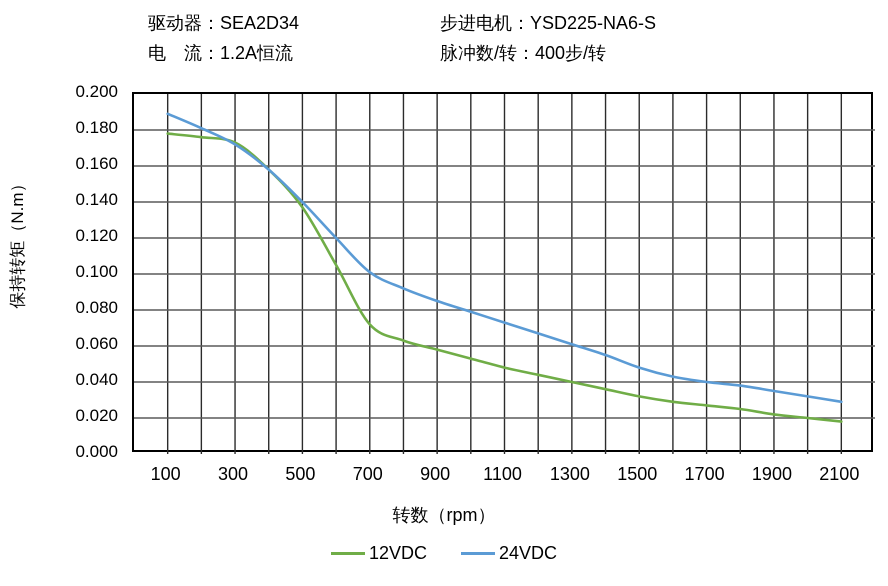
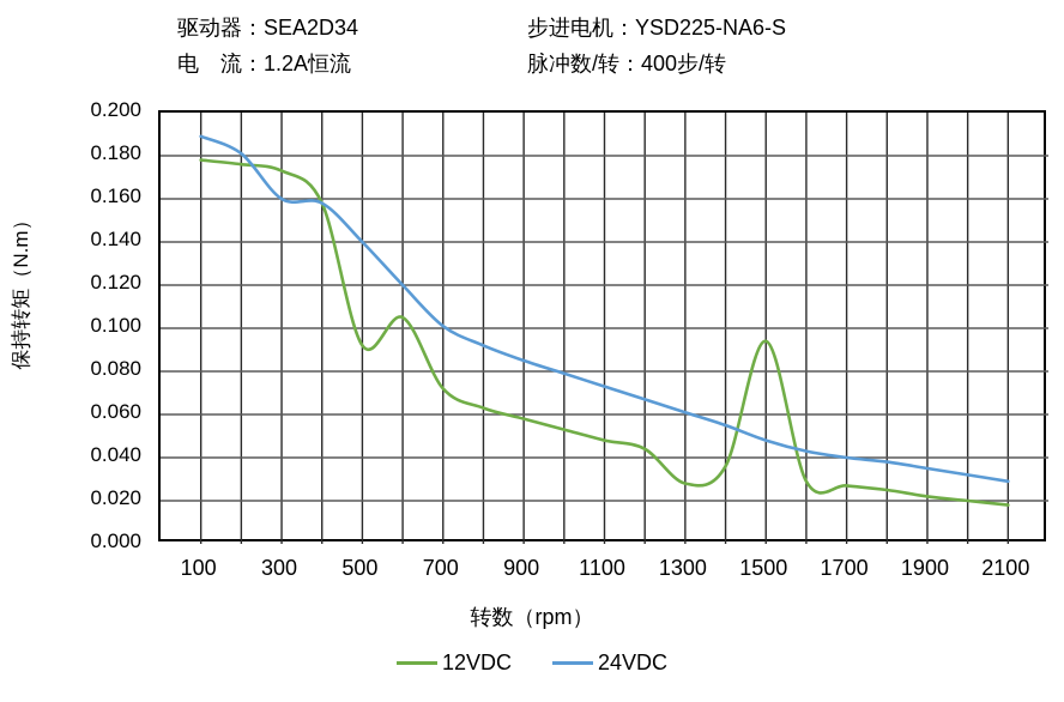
24VDC/300: 0.172 -> 0.160
12VDC/500: 0.137 -> 0.092
12VDC/1300: 0.040 -> 0.028
12VDC/1500: 0.032 -> 0.094
